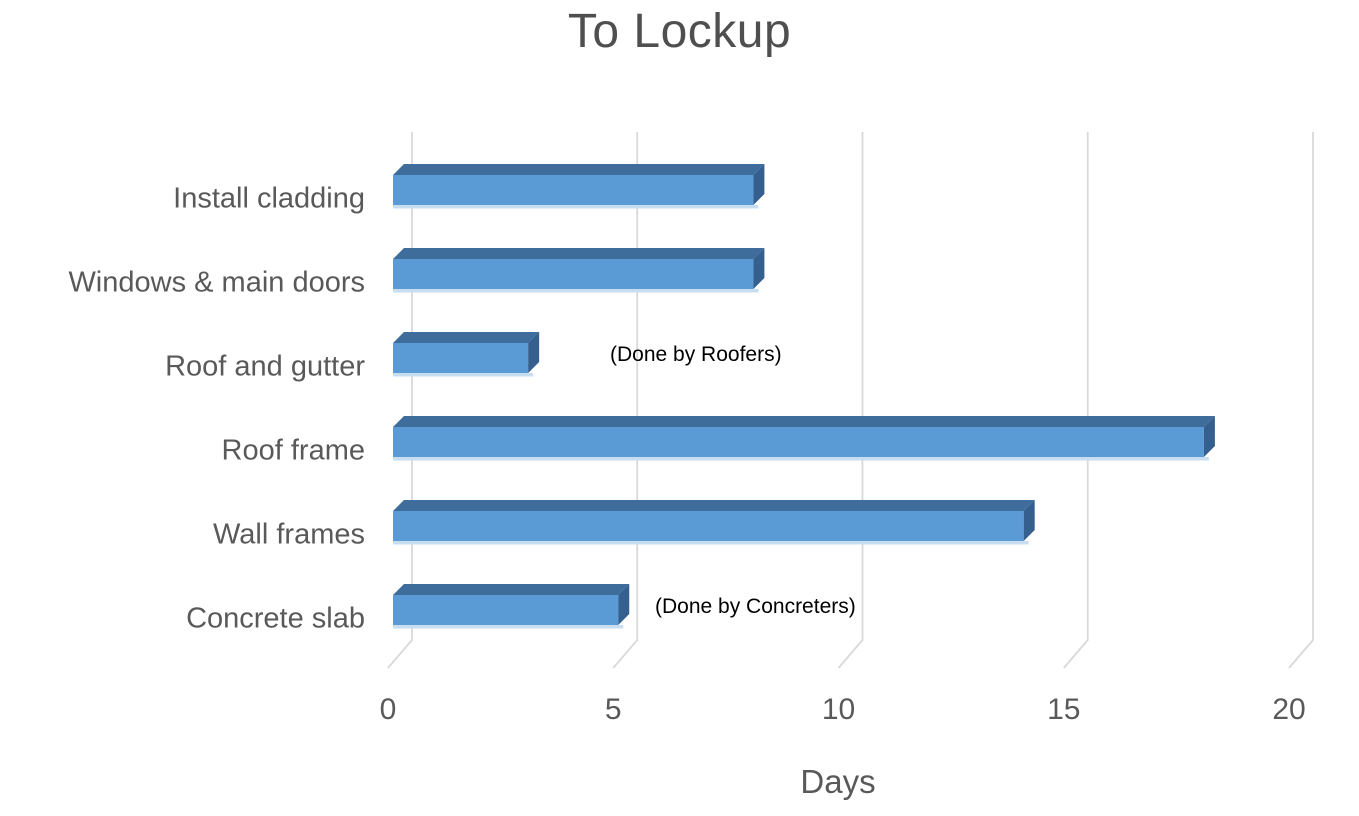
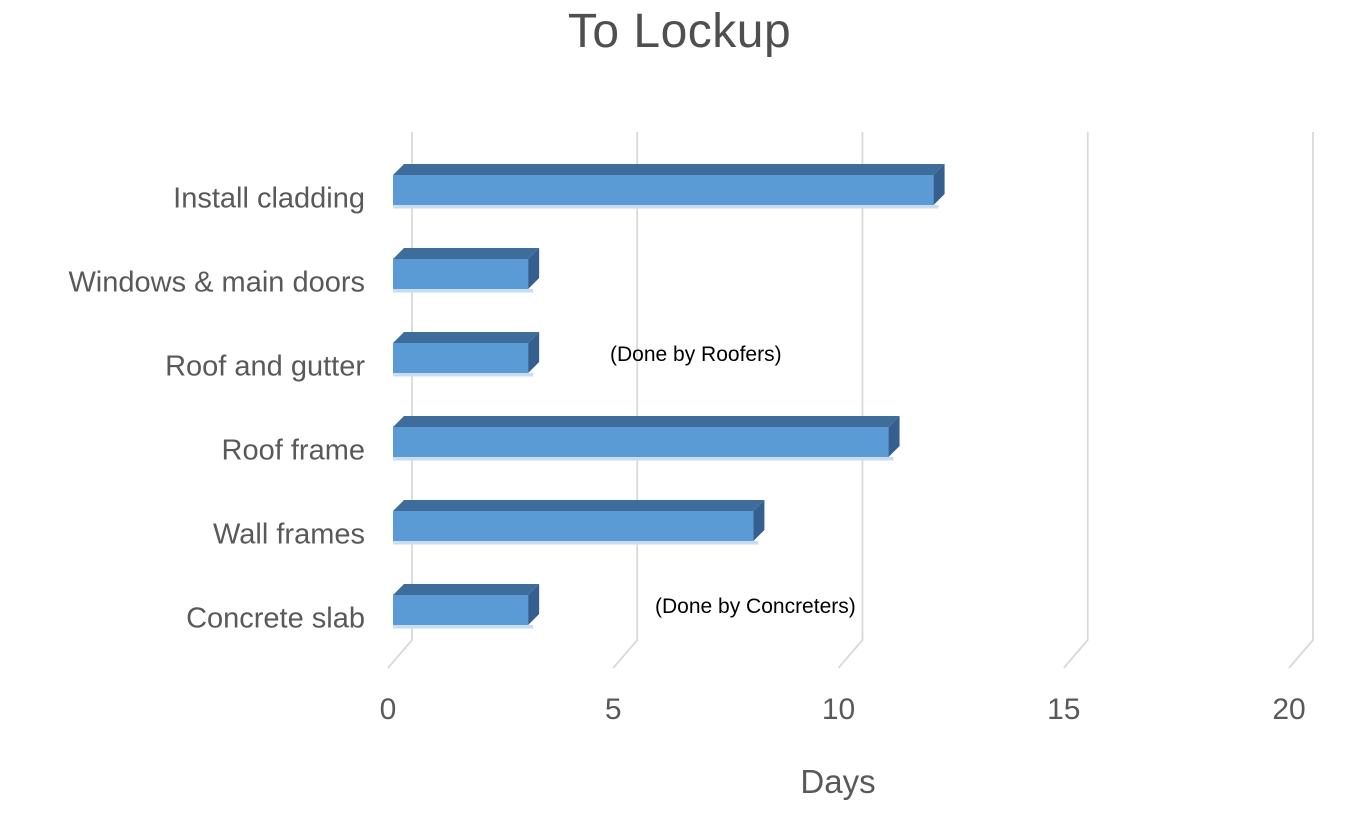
Install cladding: 8 -> 12
Windows & main doors: 8 -> 3
Roof frame: 18 -> 11
Wall frames: 14 -> 8
Concrete slab: 5 -> 3
